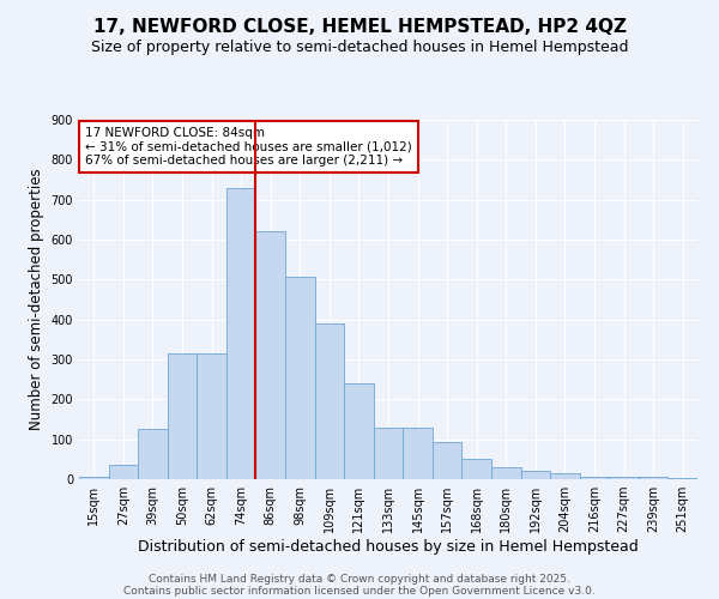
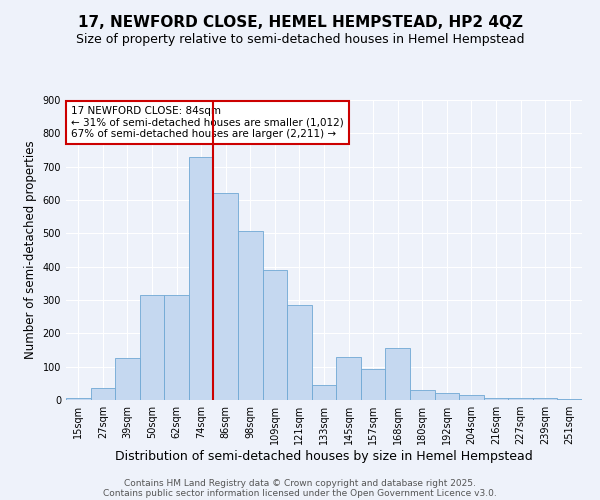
121sqm: 240 -> 285
133sqm: 128 -> 45
168sqm: 50 -> 155
